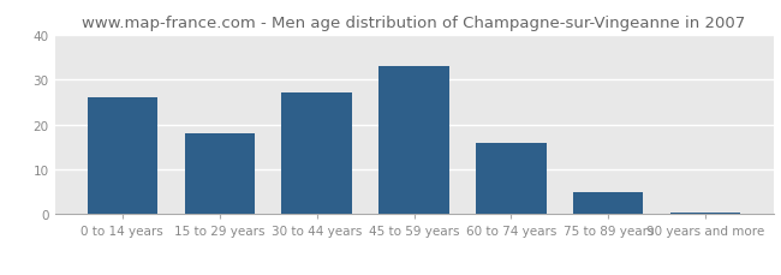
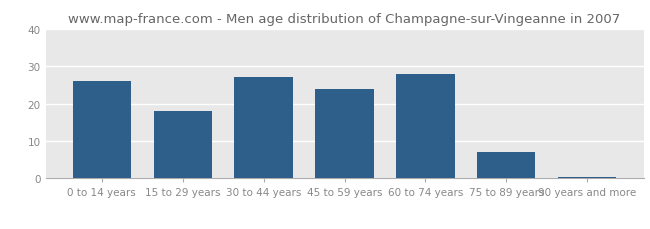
45 to 59 years: 33.0 -> 24.0
60 to 74 years: 16.0 -> 28.0
75 to 89 years: 5.0 -> 7.0
